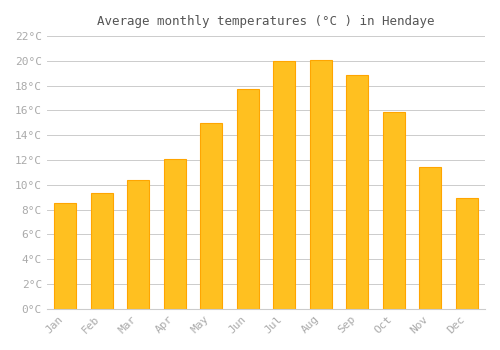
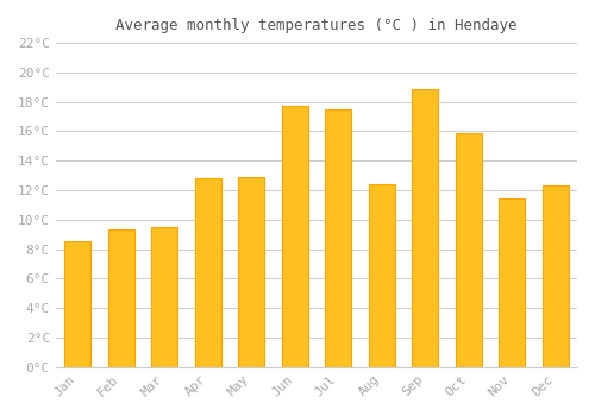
Mar: 10.4°C -> 9.5°C
Apr: 12.1°C -> 12.8°C
May: 15.0°C -> 12.9°C
Jul: 20.0°C -> 17.5°C
Aug: 20.1°C -> 12.4°C
Dec: 8.9°C -> 12.3°C
